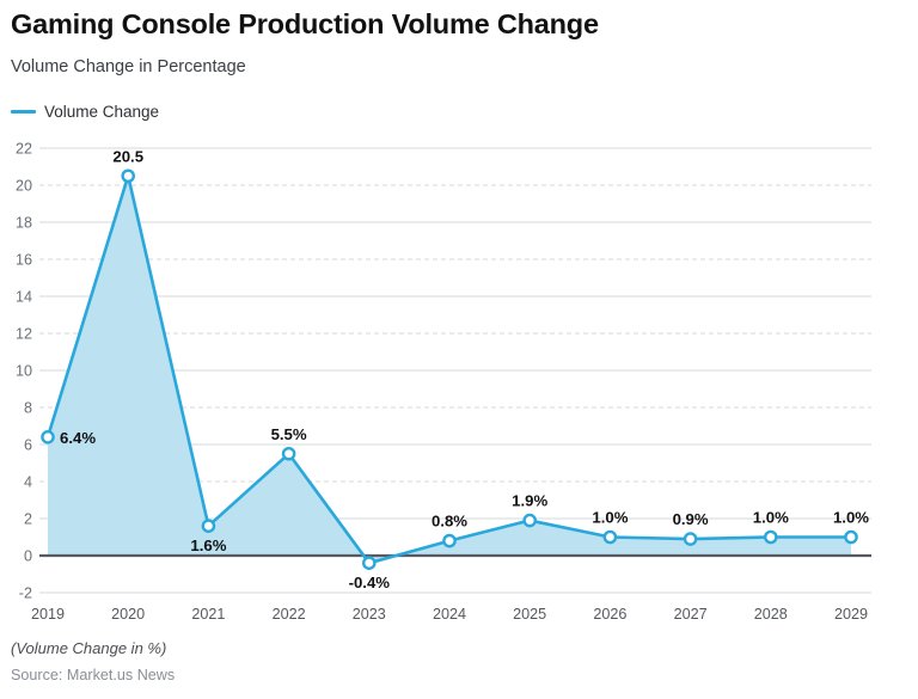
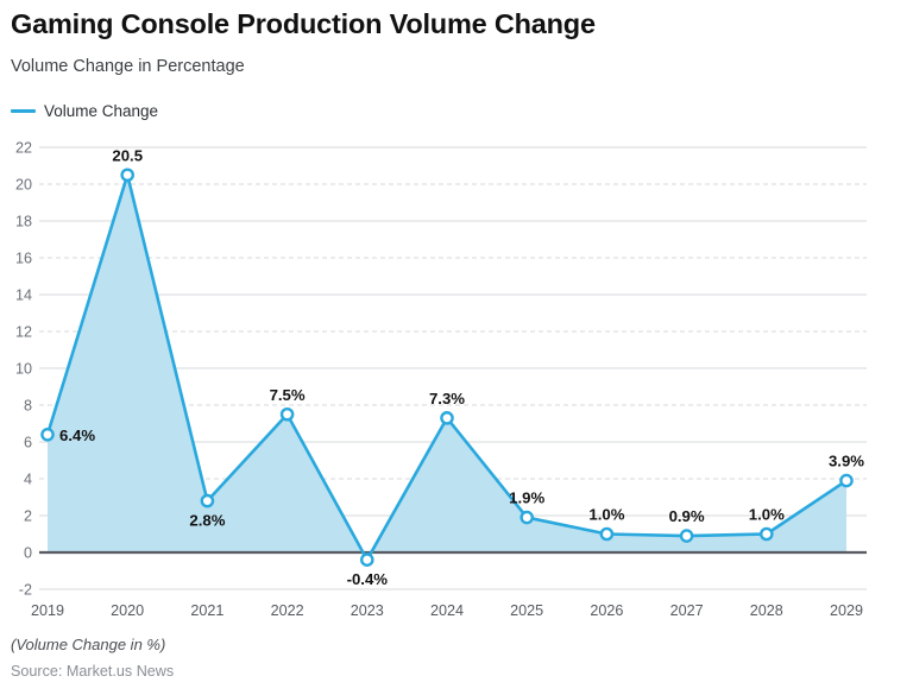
2021: 1.6% -> 2.8%
2022: 5.5% -> 7.5%
2024: 0.8% -> 7.3%
2029: 1.0% -> 3.9%
